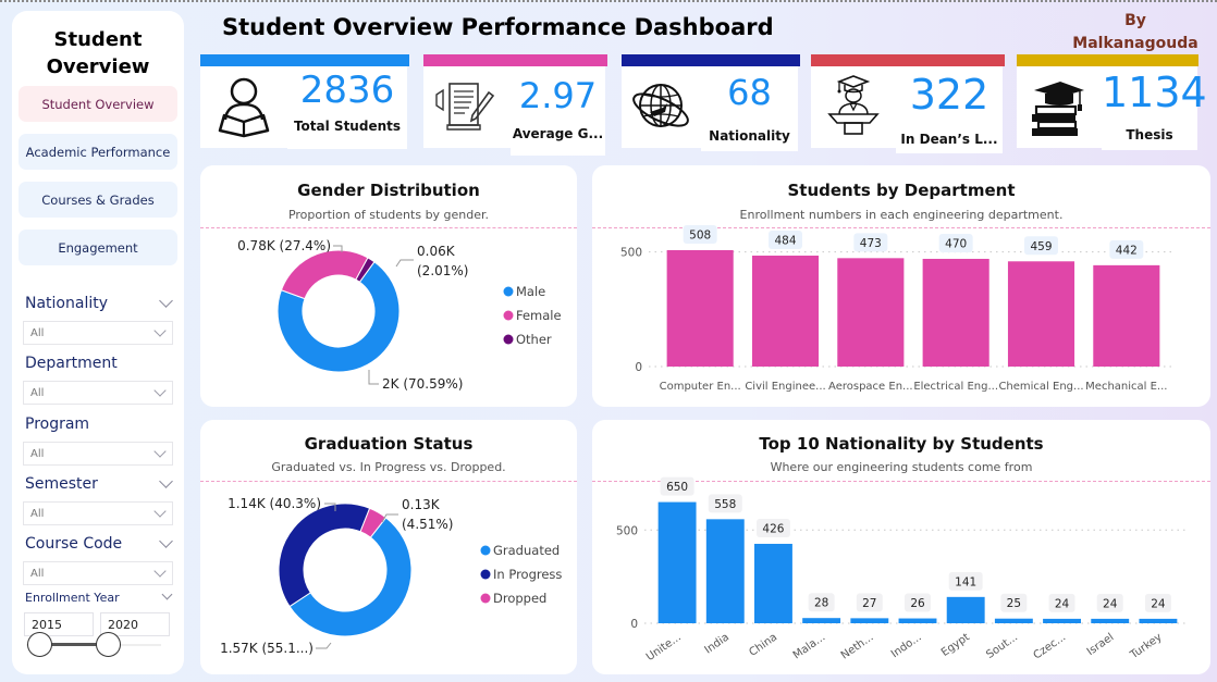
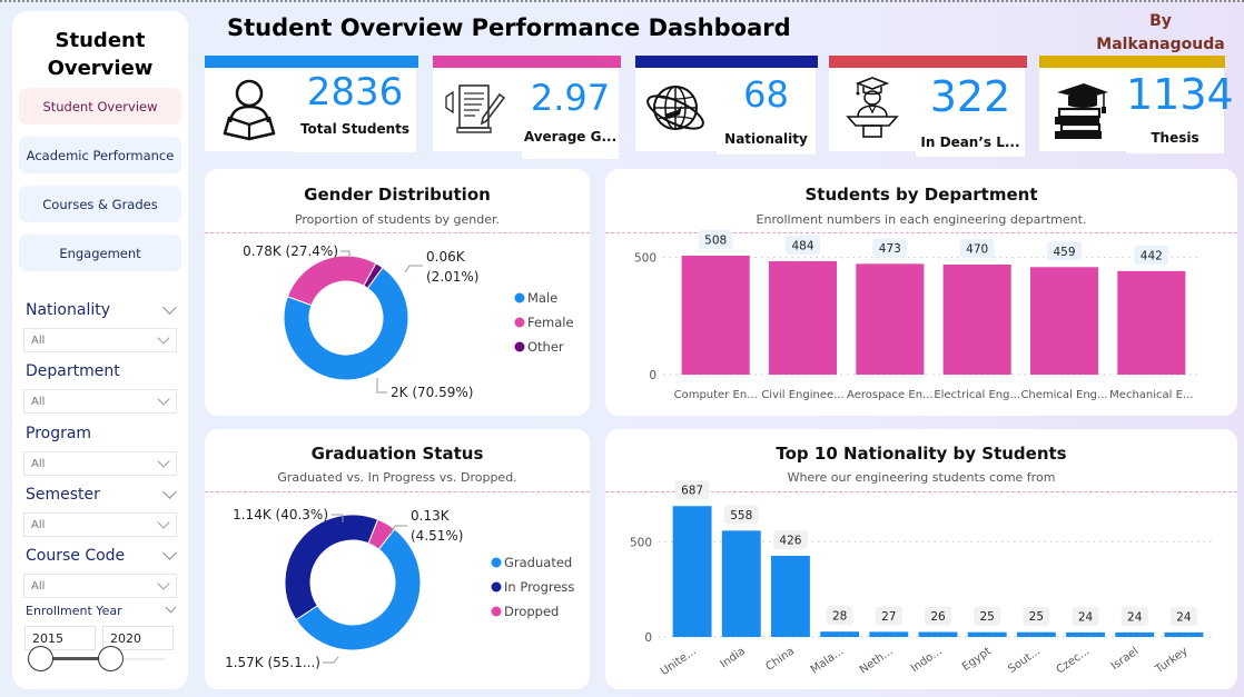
Top 10 Nationality by Students/Unite...: 650 -> 687
Top 10 Nationality by Students/Egypt: 141 -> 25
